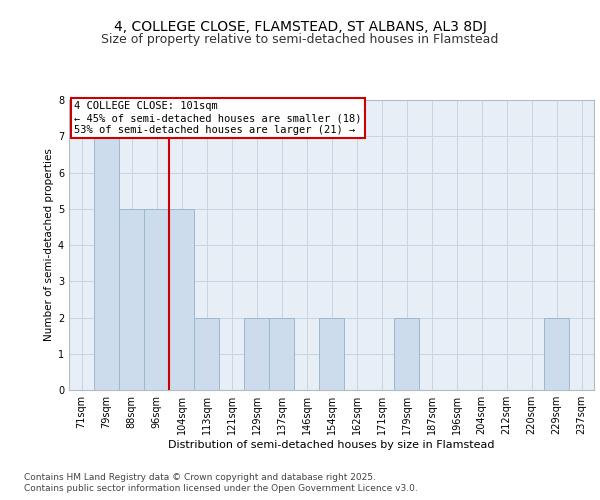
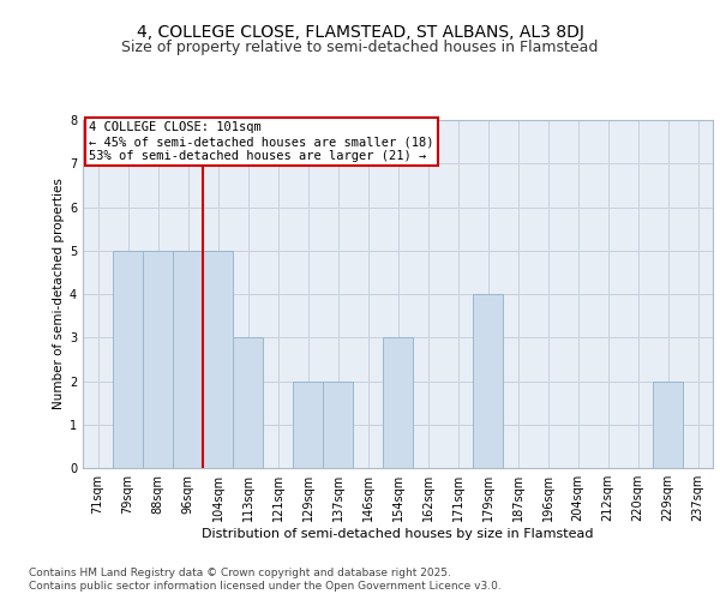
79sqm: 7 -> 5
113sqm: 2 -> 3
154sqm: 2 -> 3
179sqm: 2 -> 4
